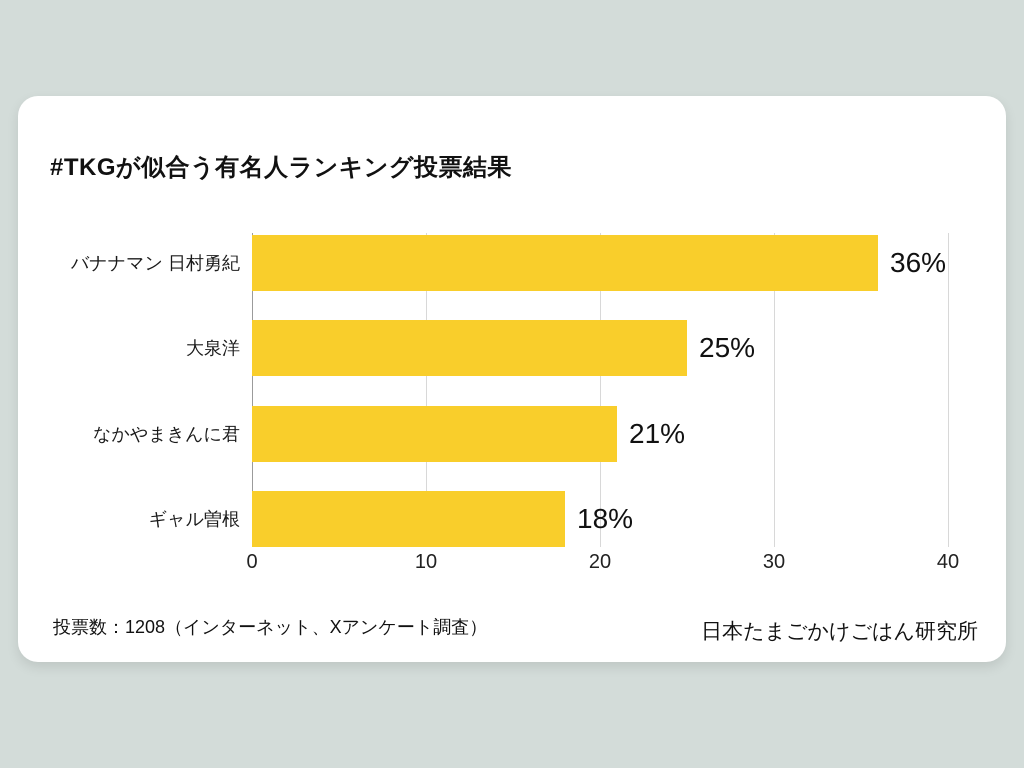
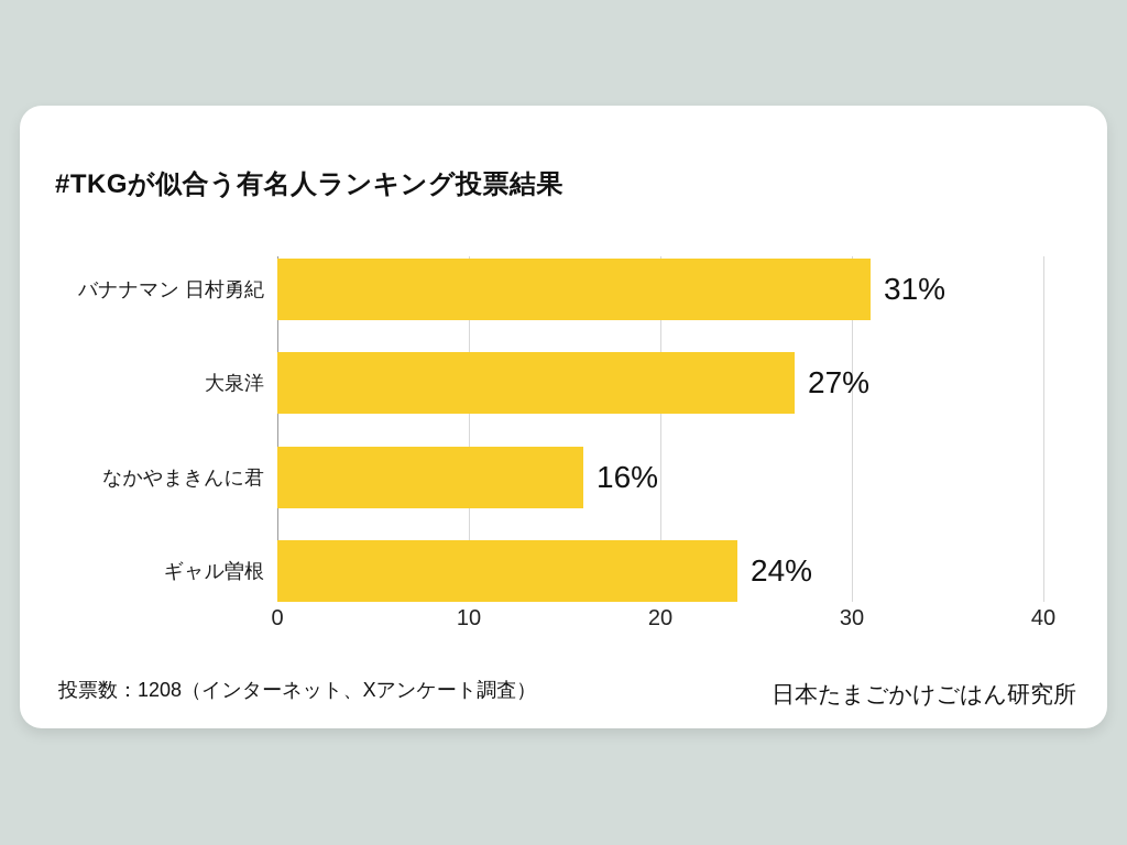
バナナマン 日村勇紀: 36% -> 31%
大泉洋: 25% -> 27%
なかやまきんに君: 21% -> 16%
ギャル曽根: 18% -> 24%
